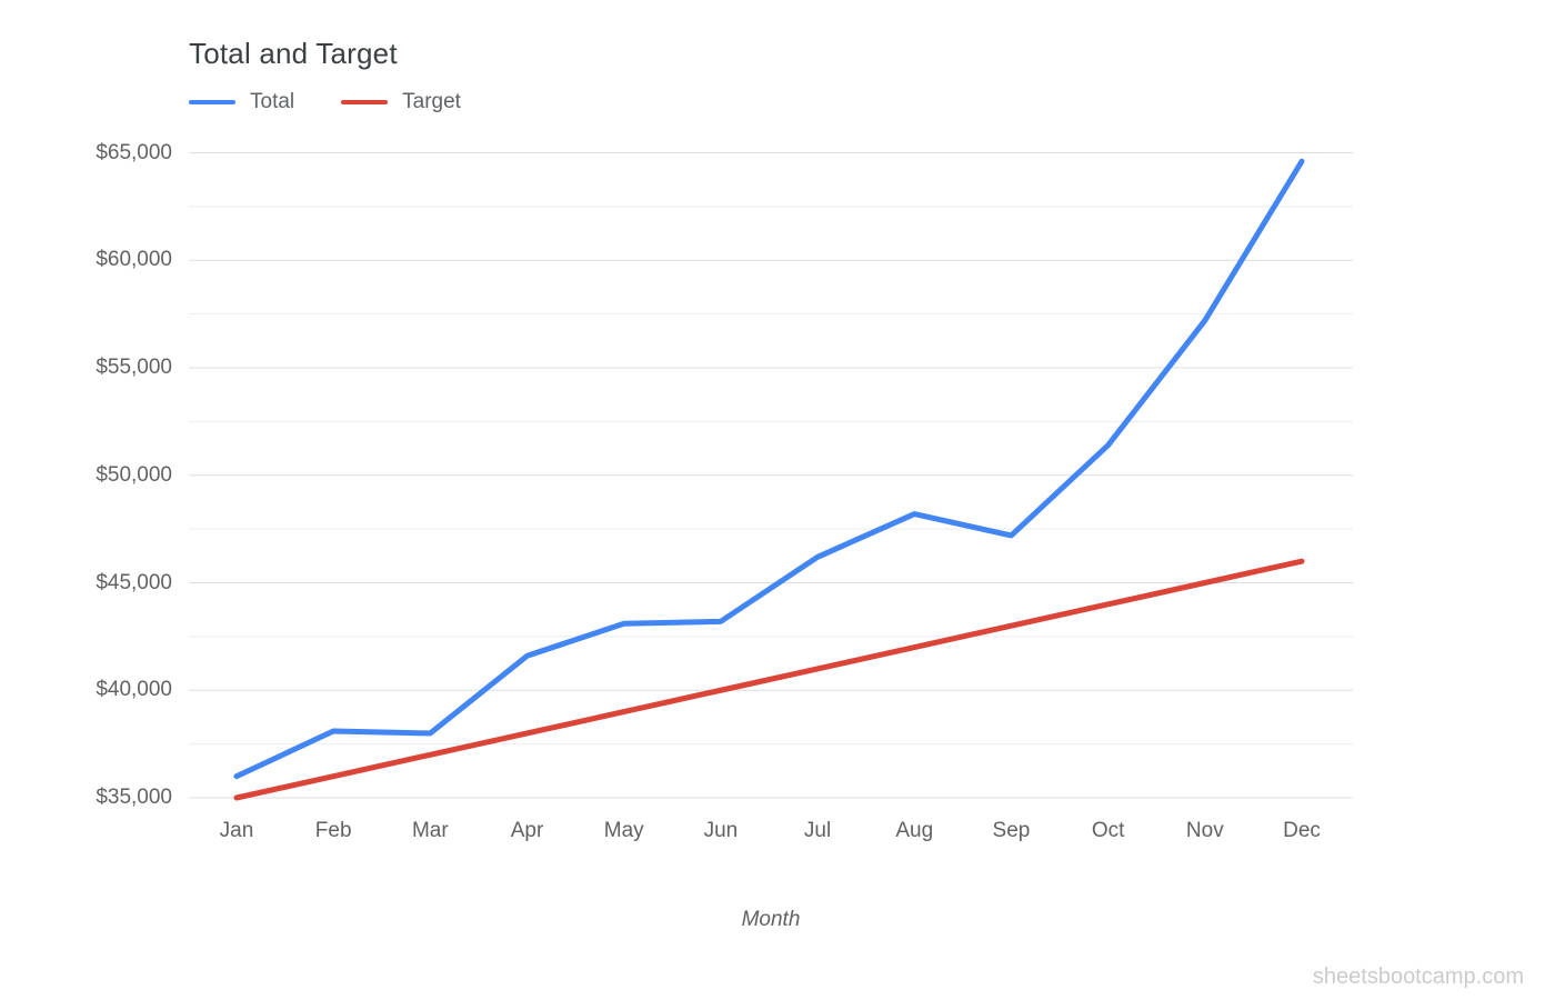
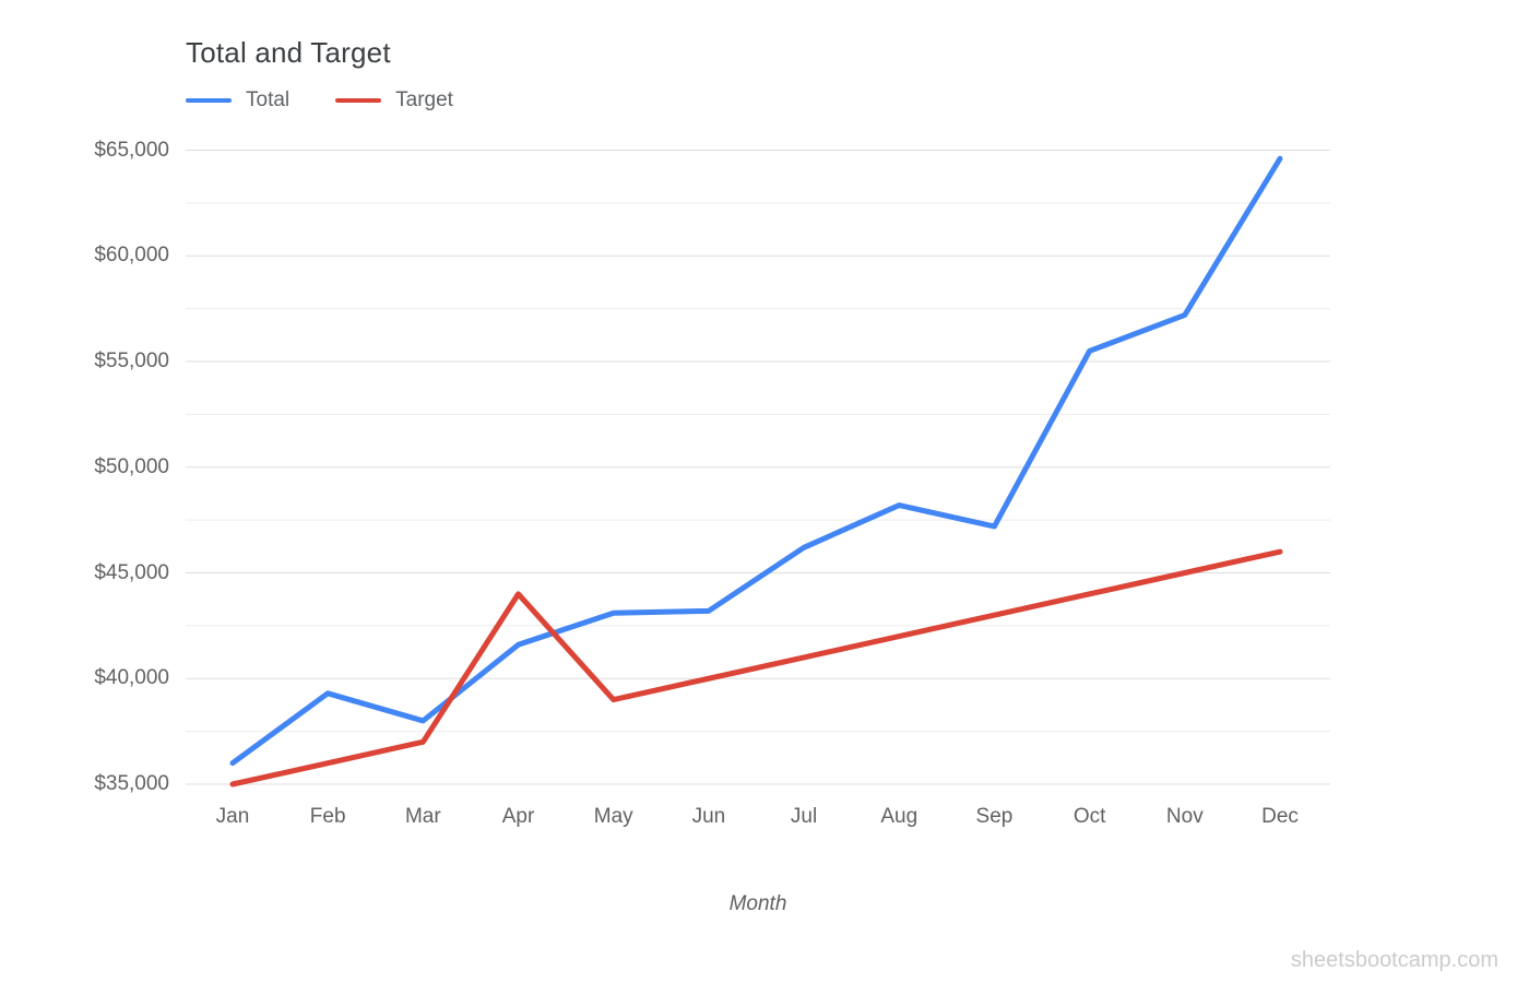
Total/Feb: $38100 -> $39300
Target/Apr: $38000 -> $44000
Total/Oct: $51400 -> $55500
